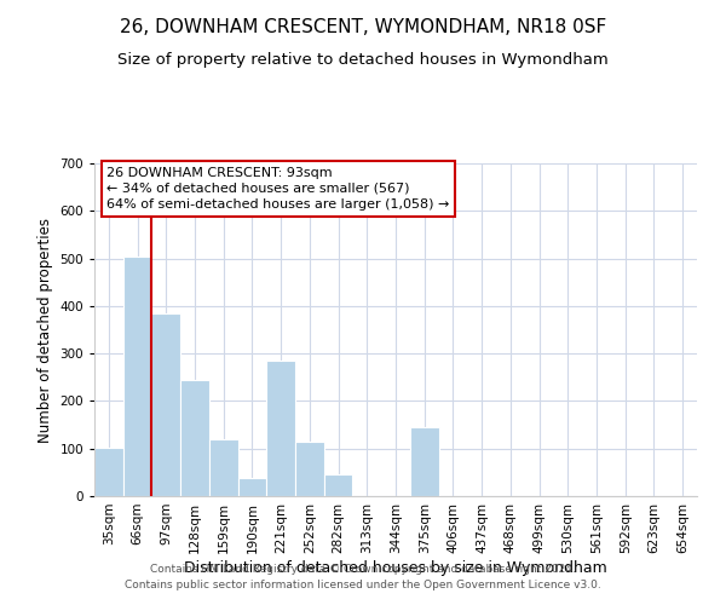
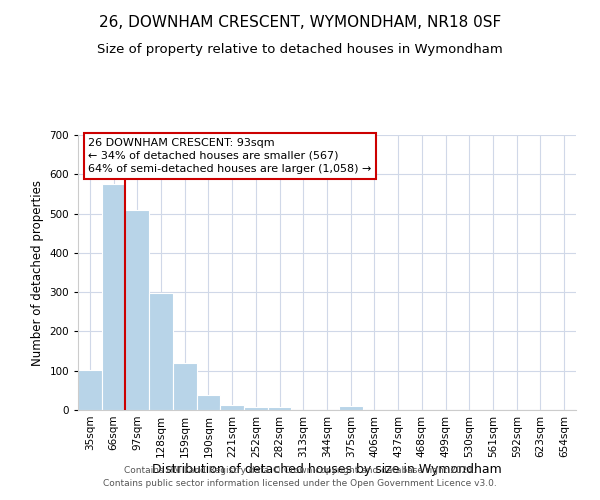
66sqm: 505 -> 575
97sqm: 385 -> 508
128sqm: 245 -> 299
221sqm: 285 -> 14
252sqm: 115 -> 7
282sqm: 45 -> 7
375sqm: 145 -> 9
